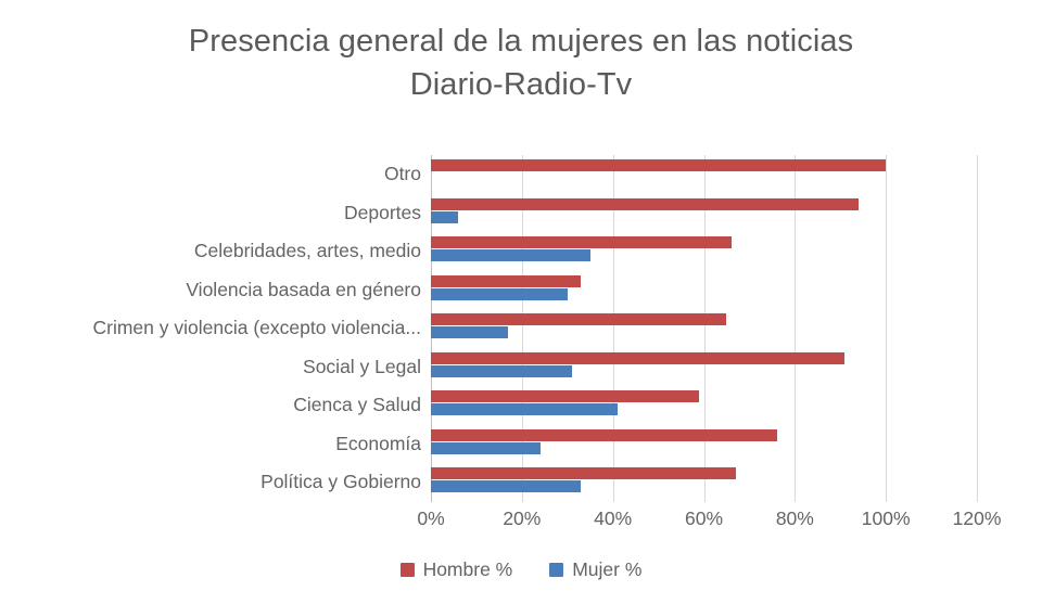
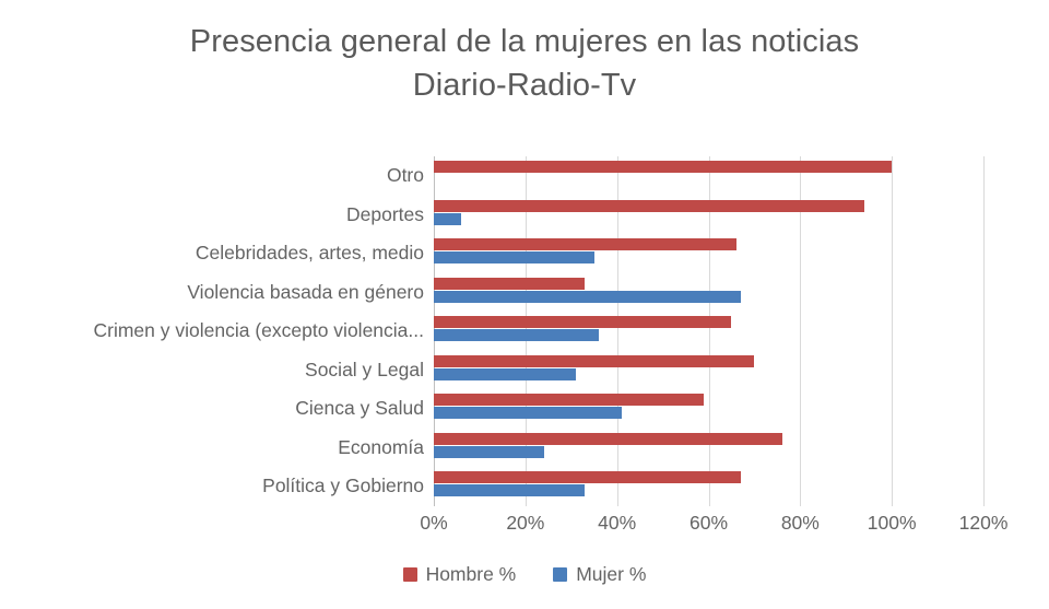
Mujer %/Violencia basada en género: 30% -> 67%
Mujer %/Crimen y violencia (excepto violencia...: 17% -> 36%
Hombre %/Social y Legal: 91% -> 70%
